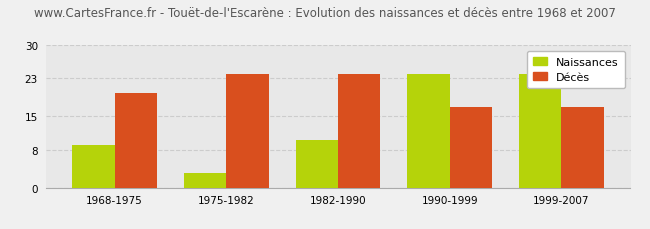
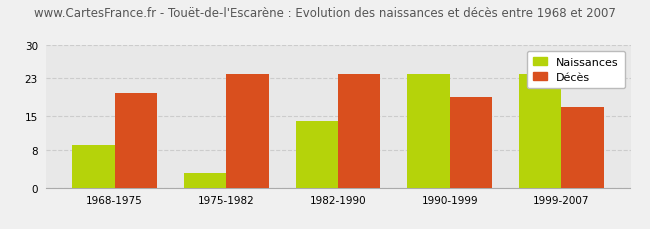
Naissances/1982-1990: 10 -> 14
Décès/1990-1999: 17 -> 19
